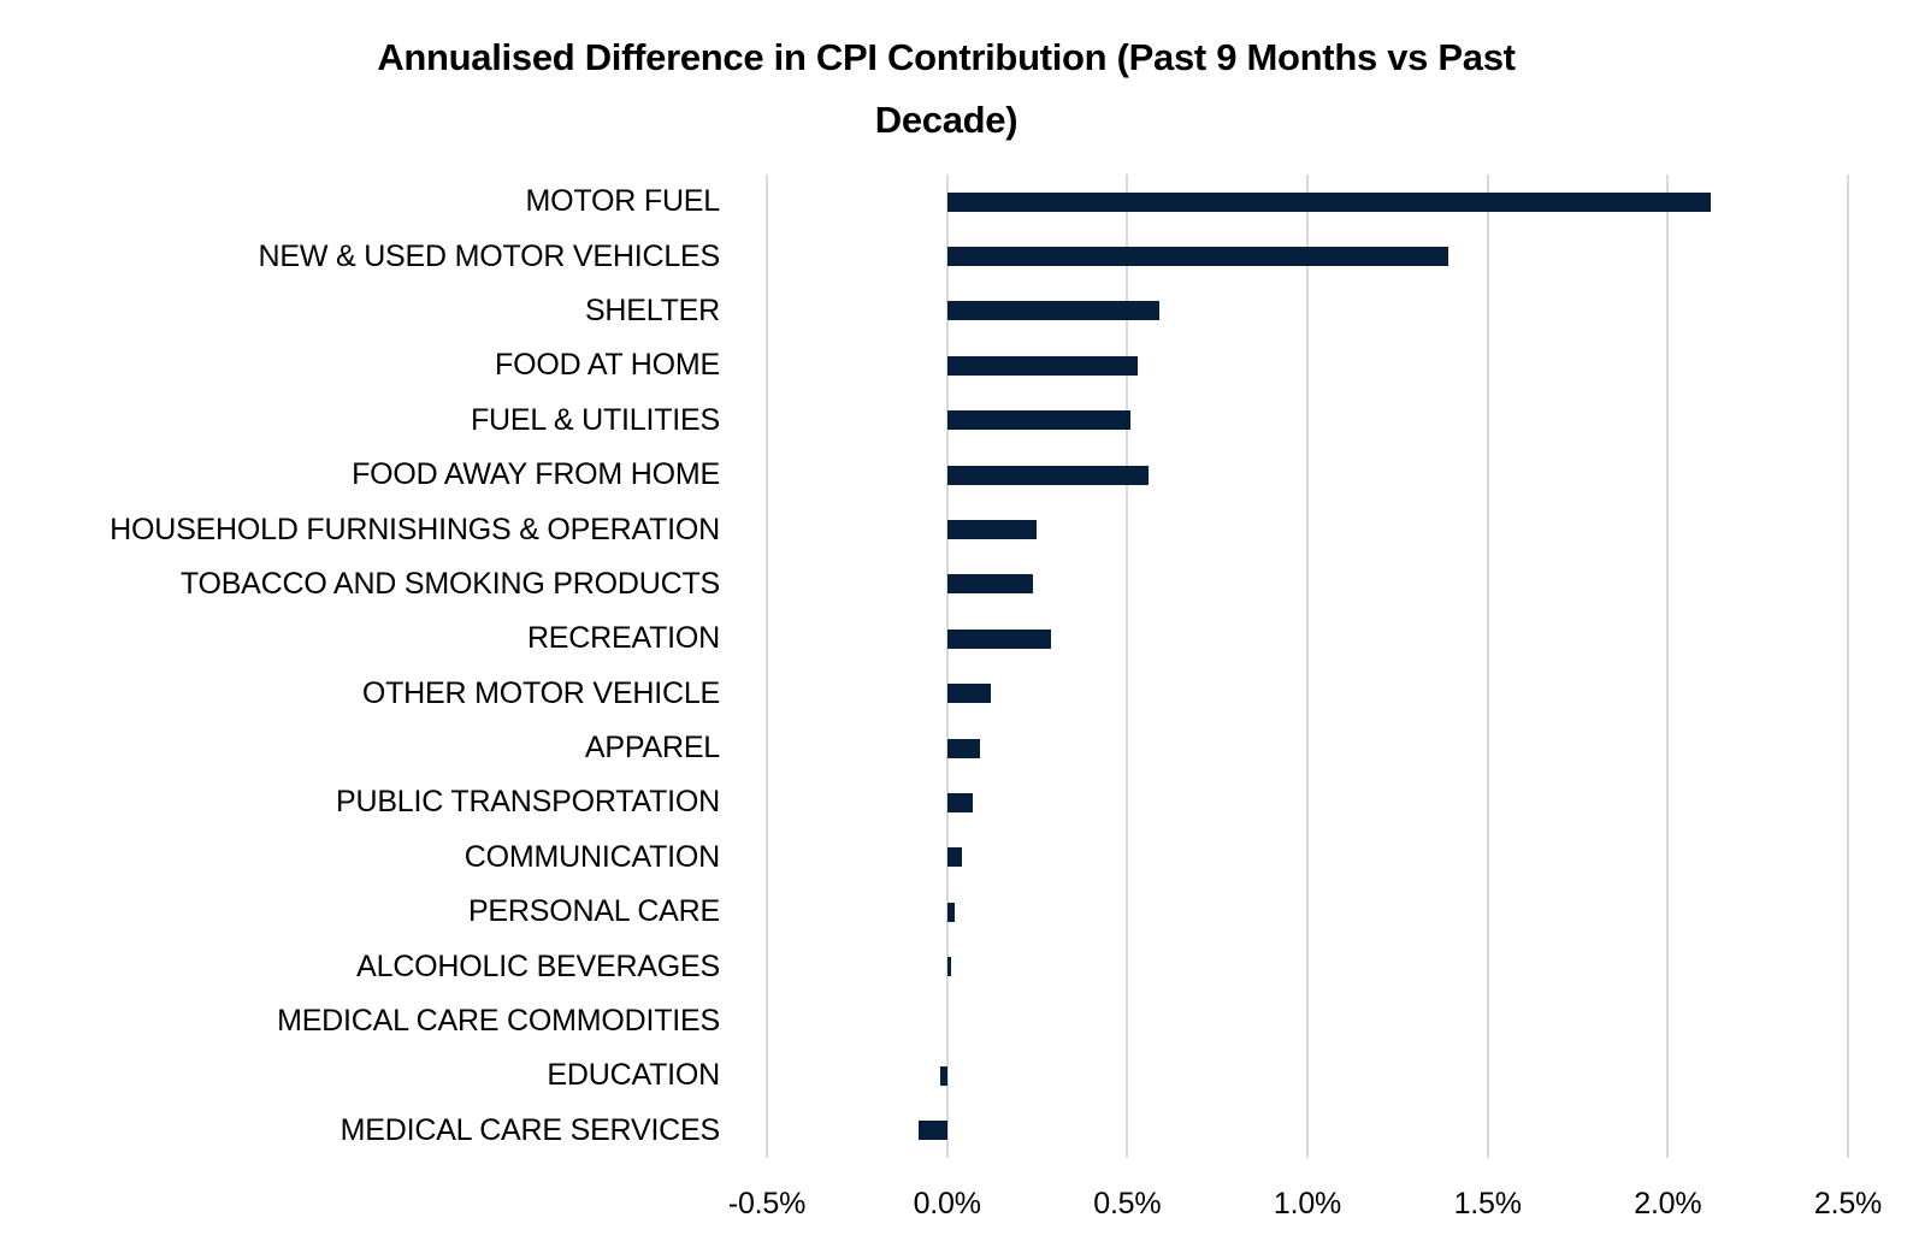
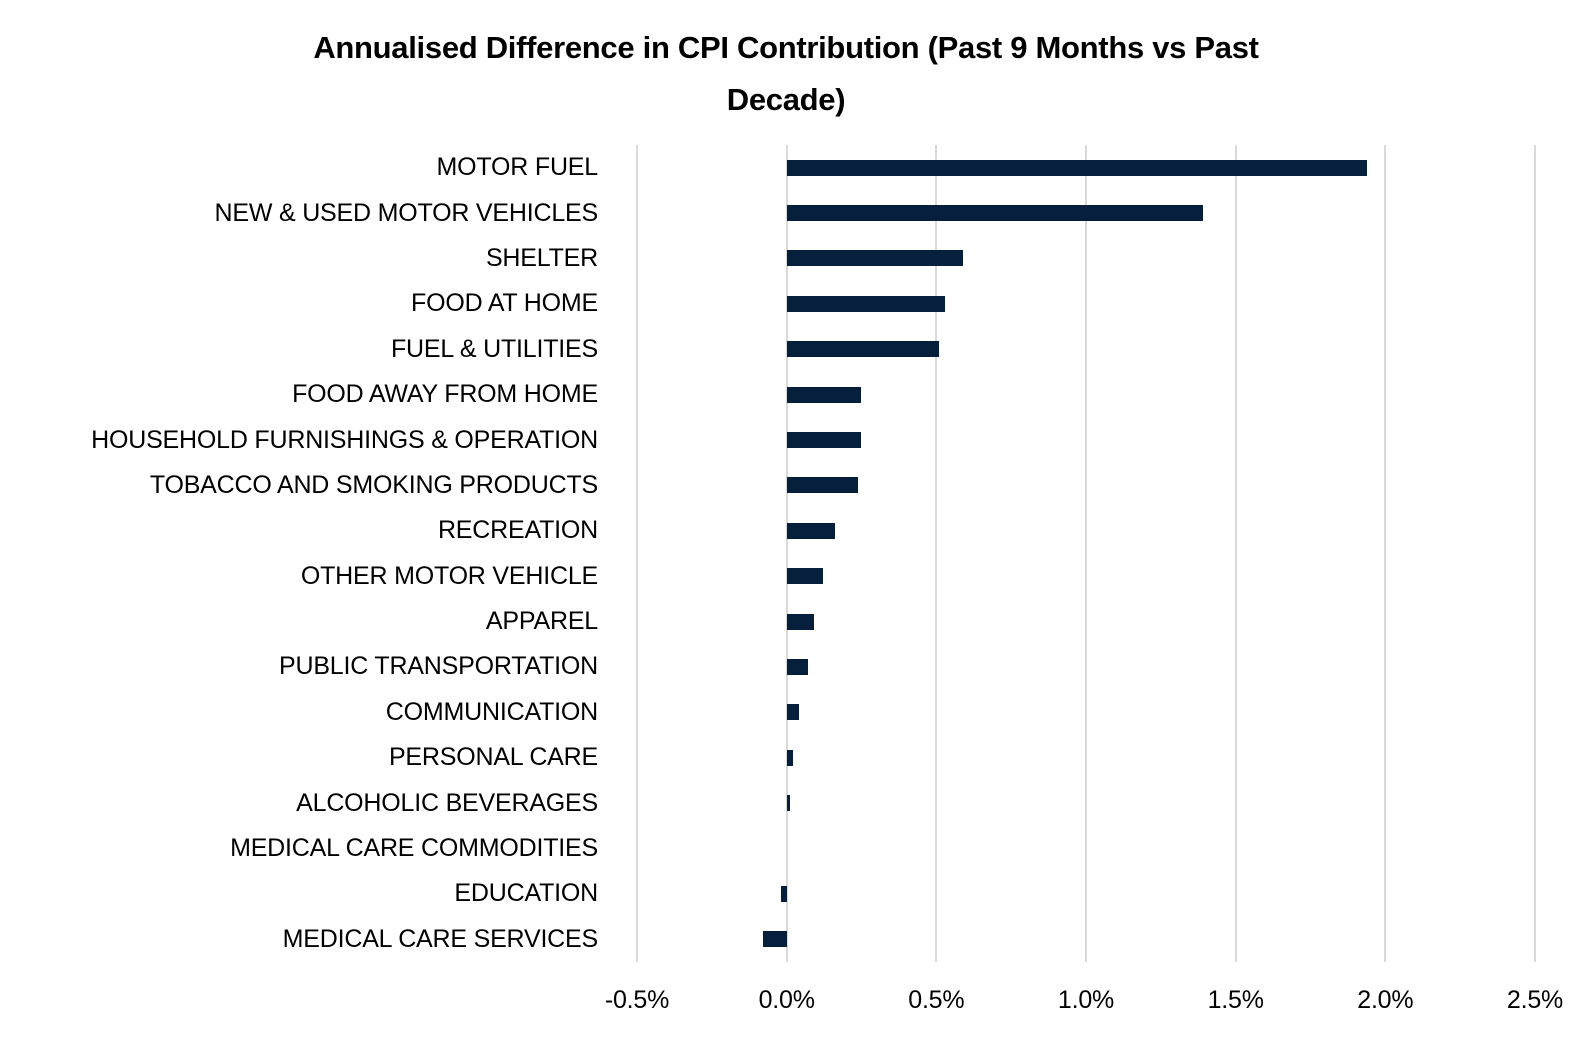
MOTOR FUEL: 2.12% -> 1.94%
FOOD AWAY FROM HOME: 0.56% -> 0.25%
RECREATION: 0.29% -> 0.16%
